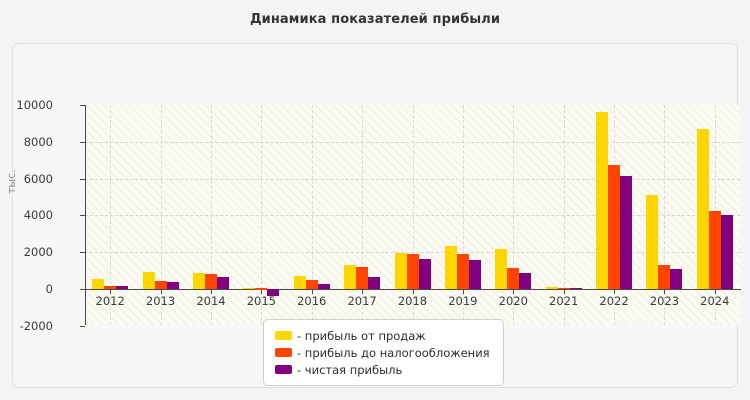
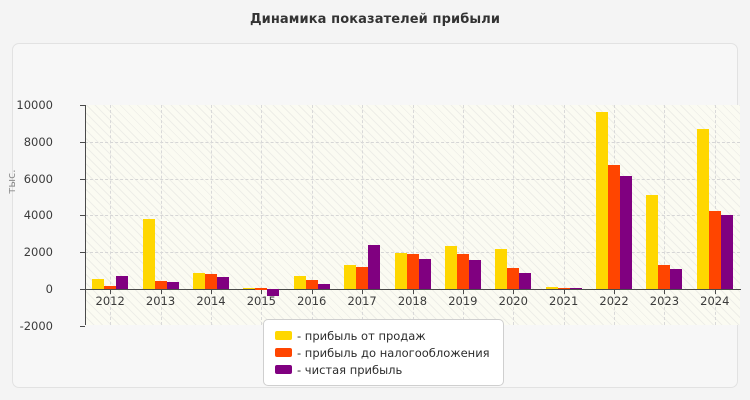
- чистая прибыль/2012: 100 -> 700
- прибыль от продаж/2013: 1000 -> 3800
- чистая прибыль/2017: 700 -> 2400
